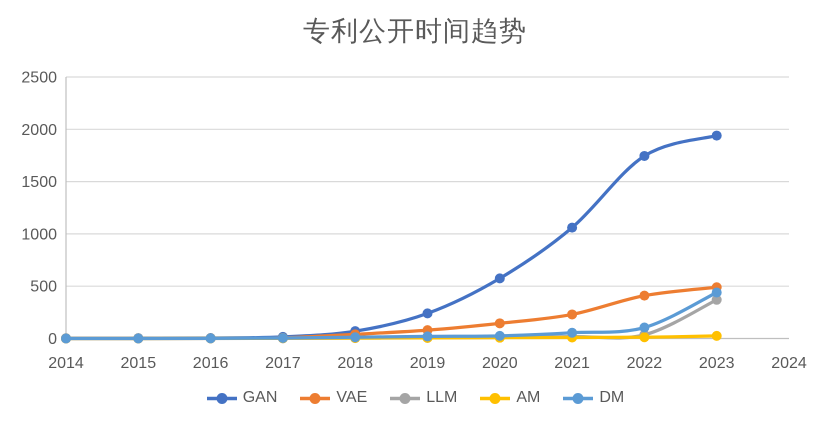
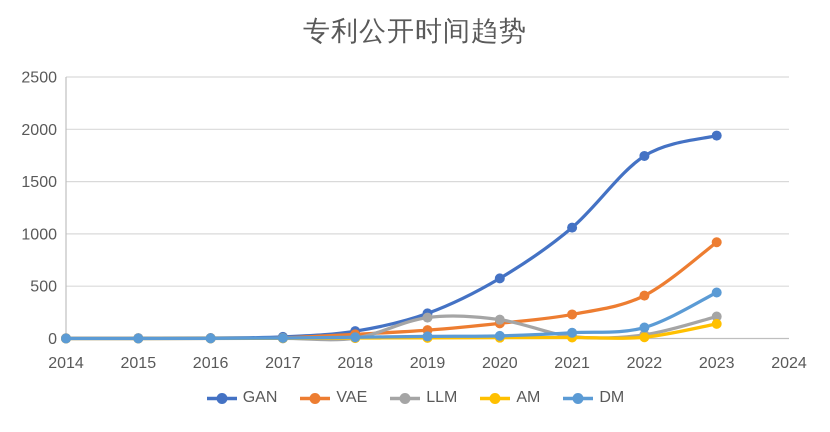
LLM/2019: 10 -> 200
LLM/2020: 10 -> 180
VAE/2023: 490 -> 920
LLM/2023: 370 -> 210
AM/2023: 20 -> 140
